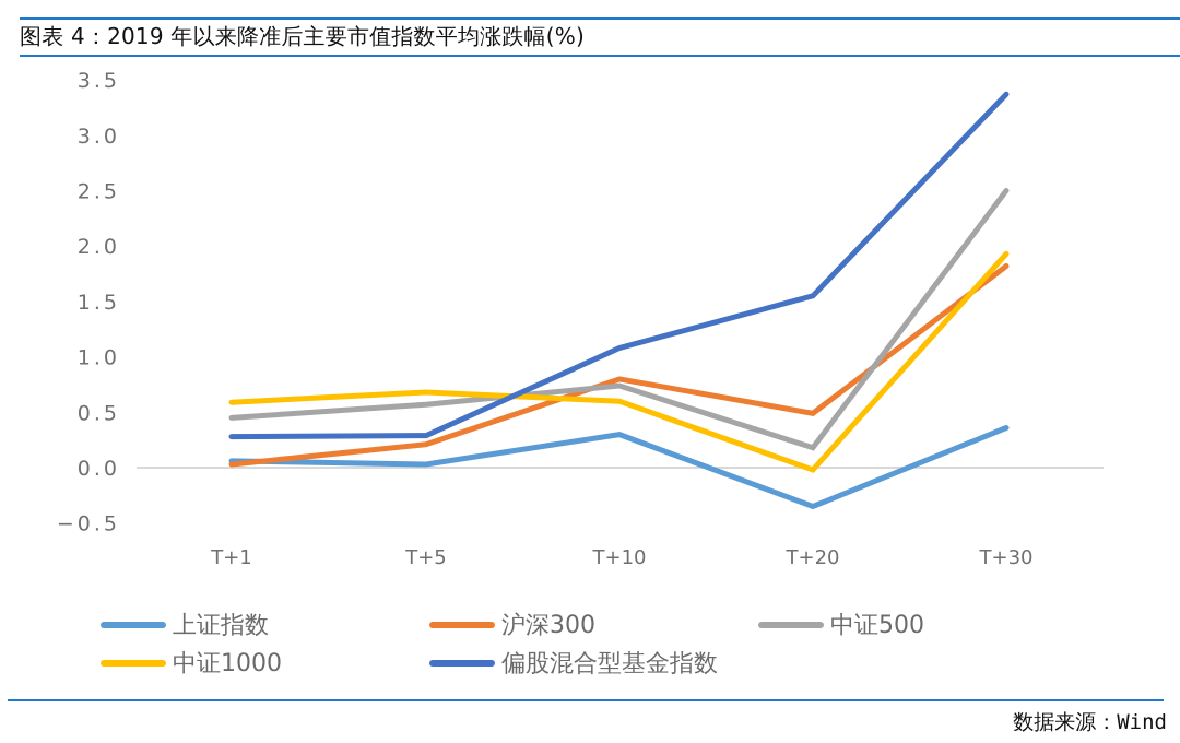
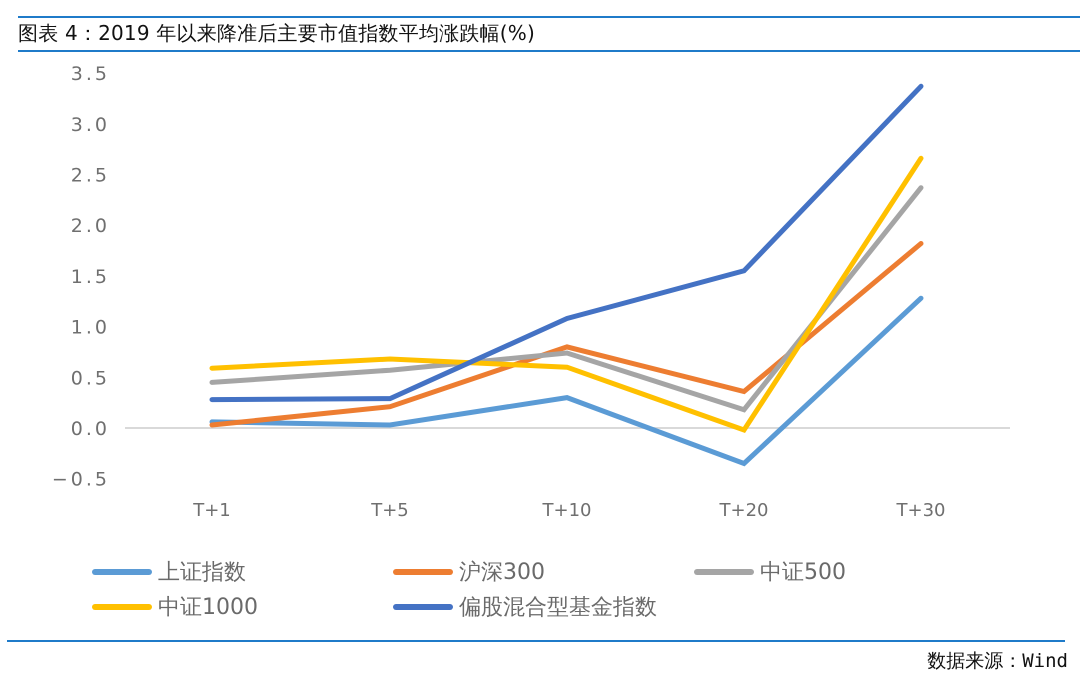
沪深300/T+20: 0.49 -> 0.36
上证指数/T+30: 0.36 -> 1.28
中证500/T+30: 2.50 -> 2.37
中证1000/T+30: 1.93 -> 2.66
